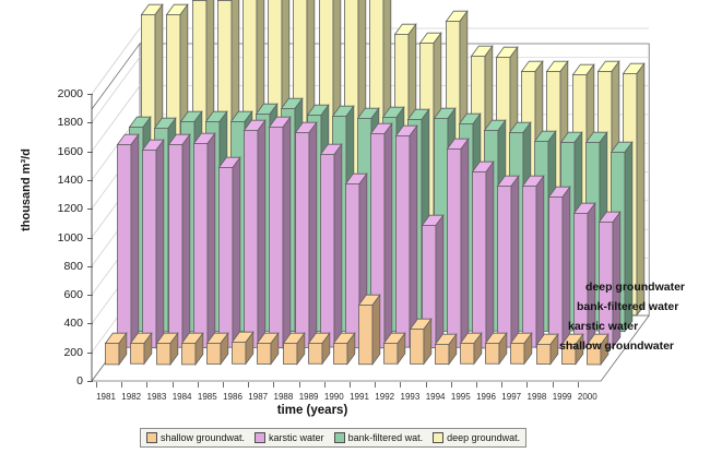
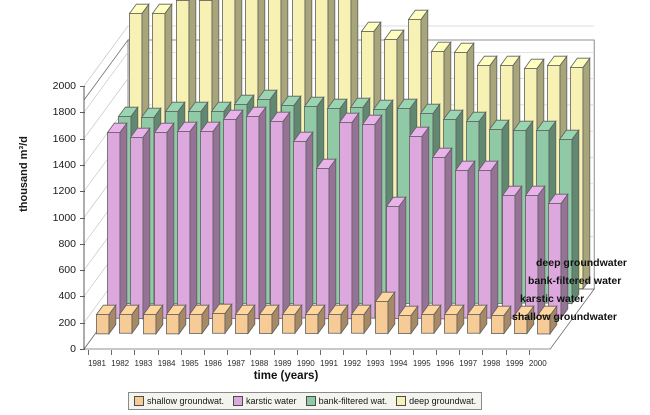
karstic water/1985: 1260 -> 1430
shallow groundwat./1991: 420 -> 150
karstic water/1998: 1060 -> 940
